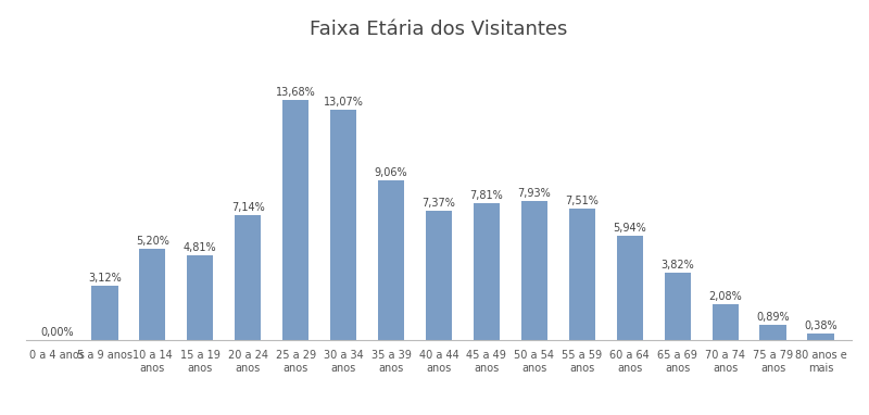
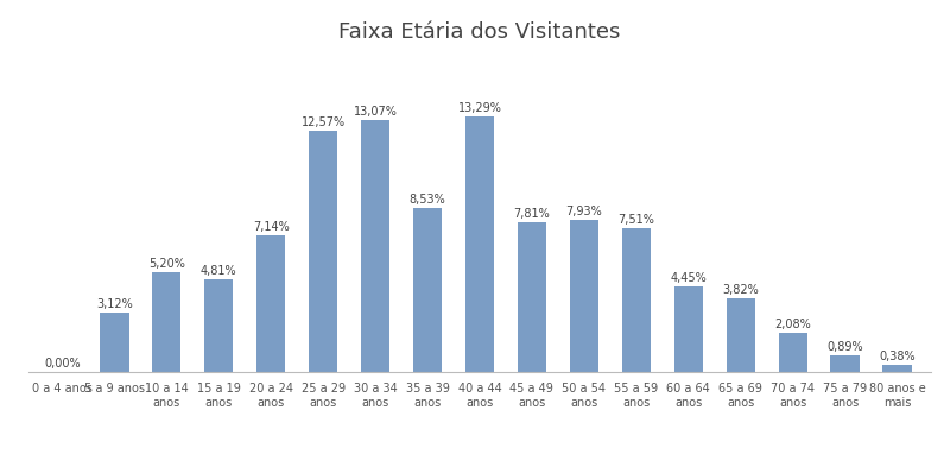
25 a 29 anos: 13,68% -> 12,57%
35 a 39 anos: 9,06% -> 8,53%
40 a 44 anos: 7,37% -> 13,29%
60 a 64 anos: 5,94% -> 4,45%
